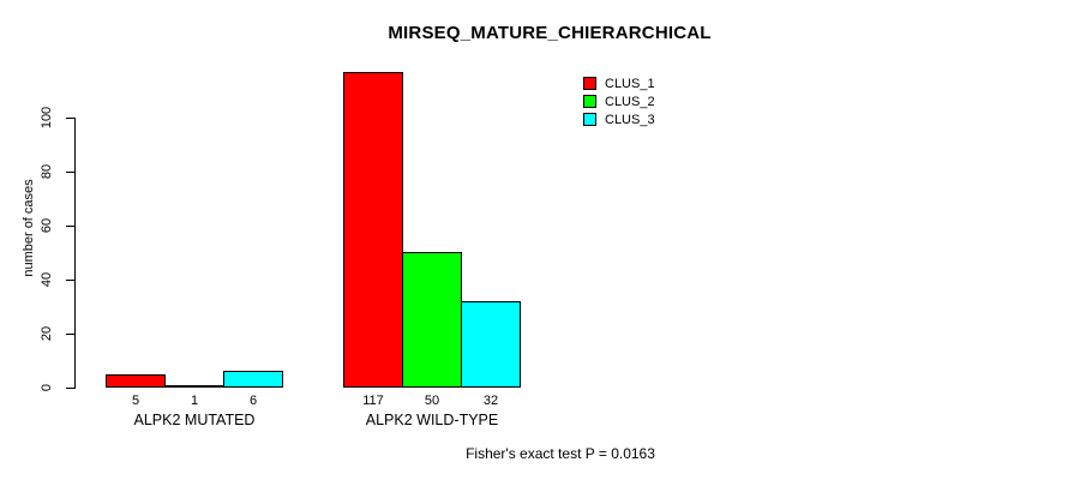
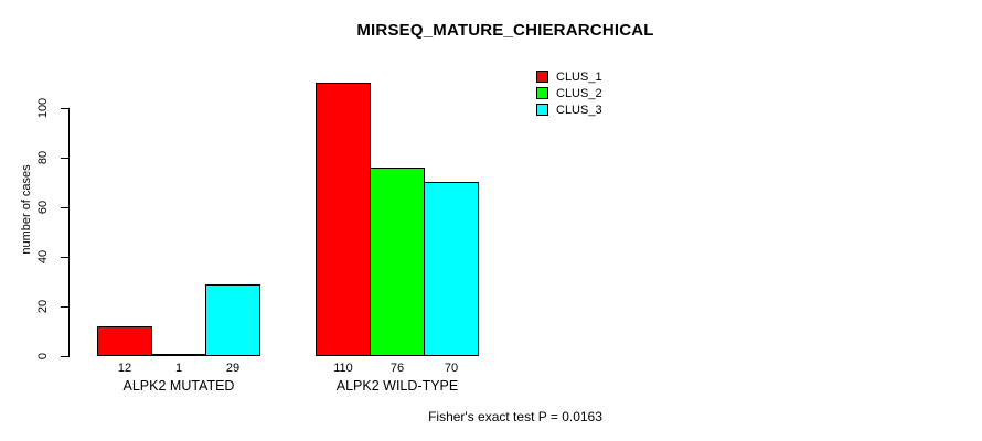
CLUS_1/ALPK2 MUTATED: 5 -> 12
CLUS_3/ALPK2 MUTATED: 6 -> 29
CLUS_1/ALPK2 WILD-TYPE: 117 -> 110
CLUS_2/ALPK2 WILD-TYPE: 50 -> 76
CLUS_3/ALPK2 WILD-TYPE: 32 -> 70
